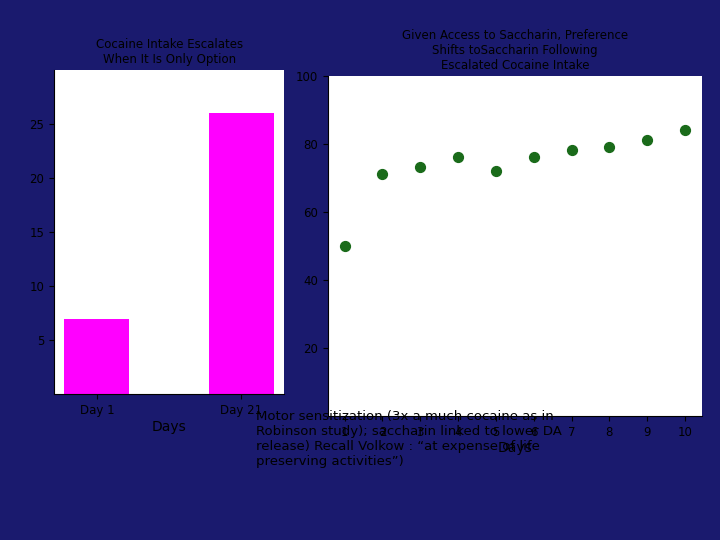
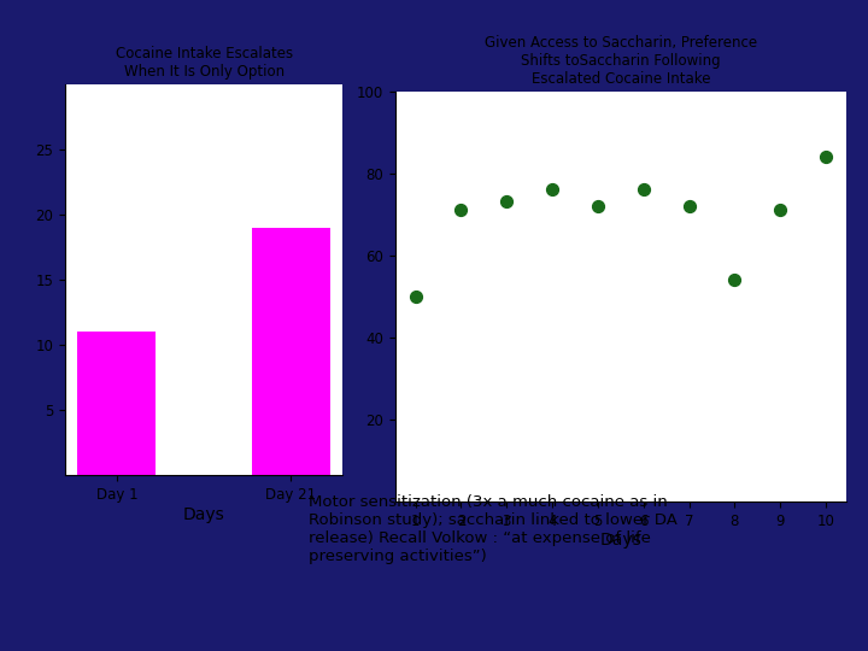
Cocaine Intake Escalates When It Is Only Option/Day 1: 7 -> 11
Cocaine Intake Escalates When It Is Only Option/Day 21: 26 -> 19
7: 78 -> 72
8: 79 -> 54
9: 81 -> 71
